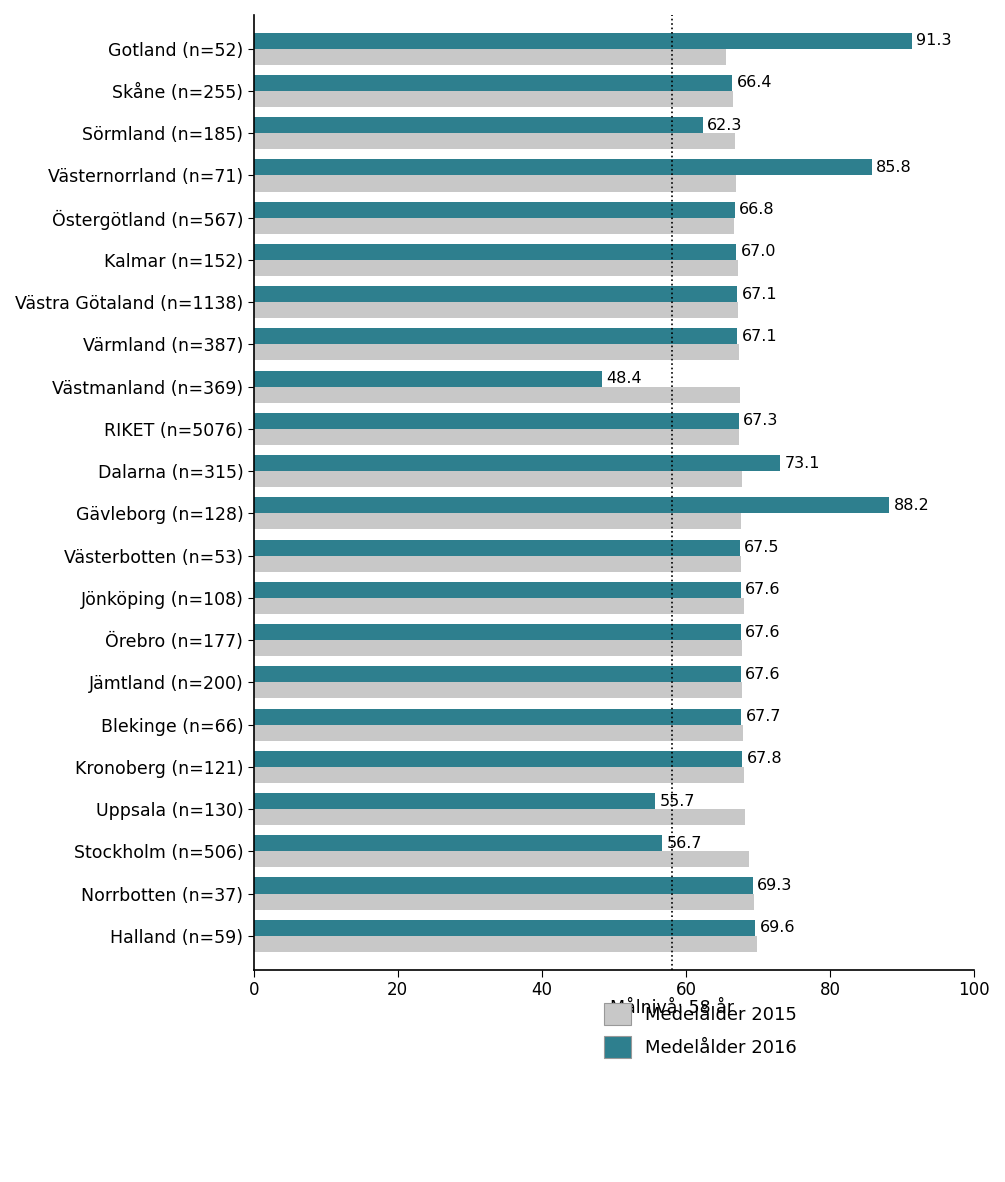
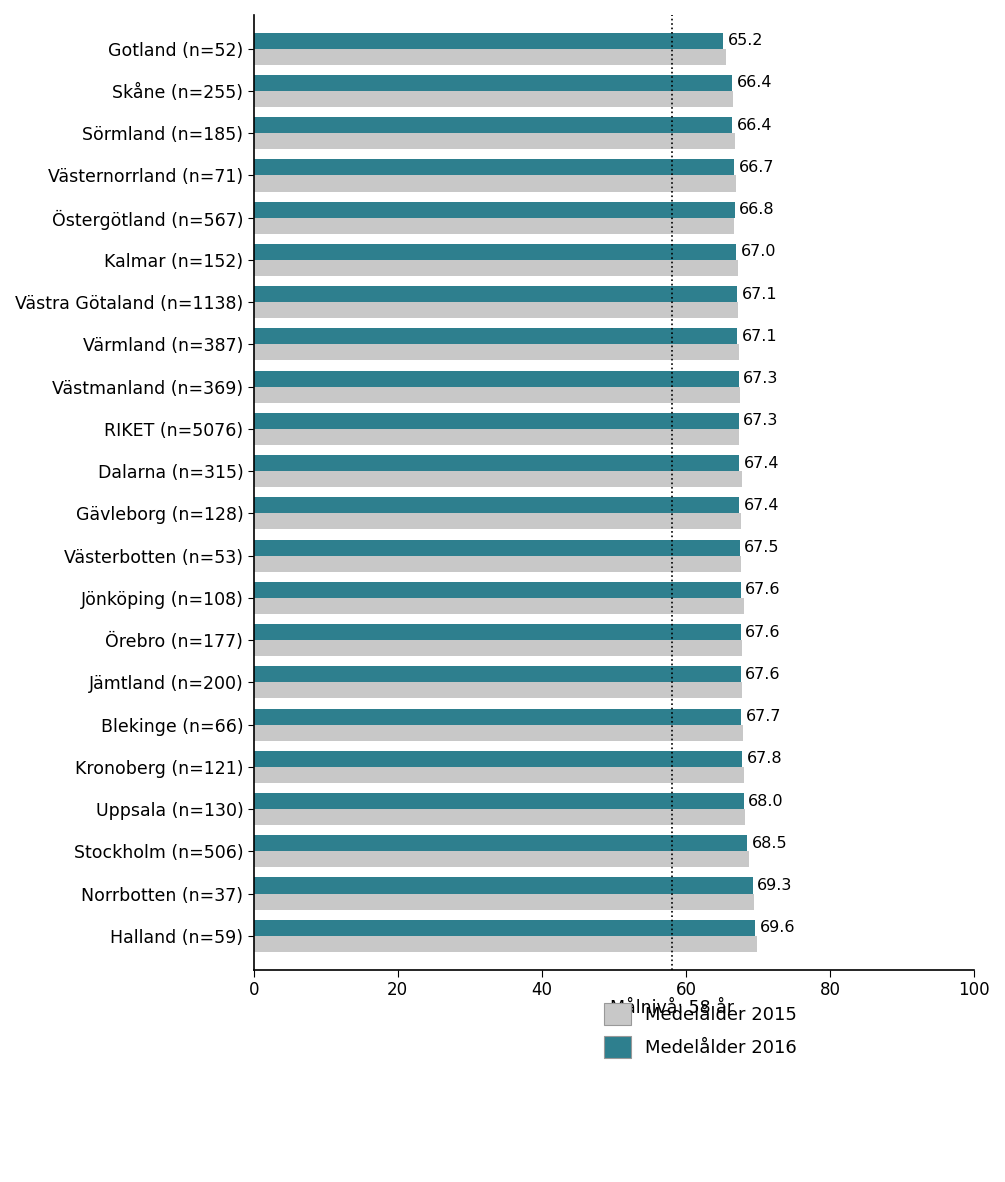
Medelålder 2016/Gotland (n=52): 91.3 -> 65.2
Medelålder 2016/Sörmland (n=185): 62.3 -> 66.4
Medelålder 2016/Västernorrland (n=71): 85.8 -> 66.7
Medelålder 2016/Västmanland (n=369): 48.4 -> 67.3
Medelålder 2016/Dalarna (n=315): 73.1 -> 67.4
Medelålder 2016/Gävleborg (n=128): 88.2 -> 67.4
Medelålder 2016/Uppsala (n=130): 55.7 -> 68.0
Medelålder 2016/Stockholm (n=506): 56.7 -> 68.5
